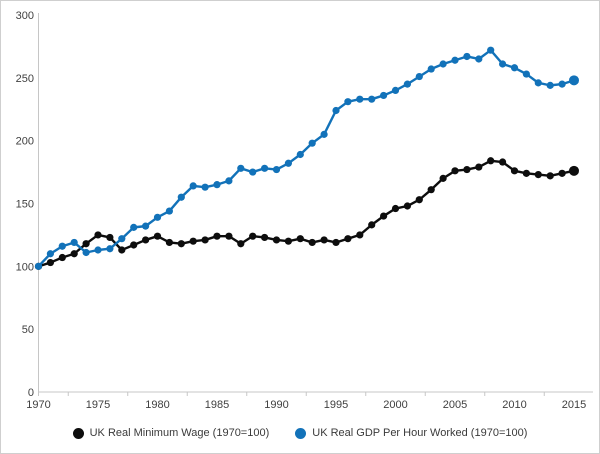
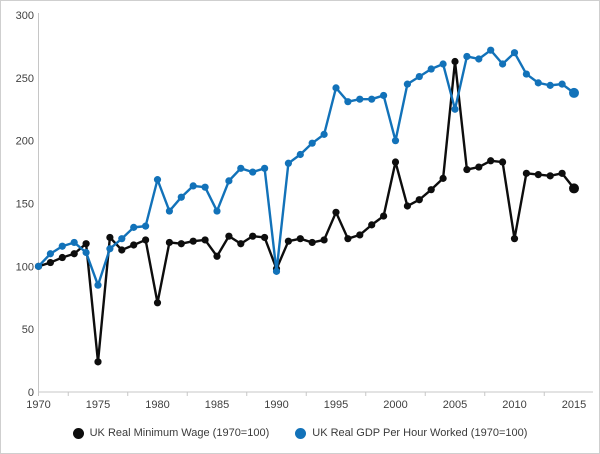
UK Real Minimum Wage (1970=100)/1975: 125 -> 24
UK Real GDP Per Hour Worked (1970=100)/1975: 113 -> 85
UK Real Minimum Wage (1970=100)/1980: 124 -> 71
UK Real GDP Per Hour Worked (1970=100)/1980: 139 -> 169
UK Real Minimum Wage (1970=100)/1985: 124 -> 108
UK Real GDP Per Hour Worked (1970=100)/1985: 165 -> 144
UK Real Minimum Wage (1970=100)/1990: 121 -> 98
UK Real GDP Per Hour Worked (1970=100)/1990: 177 -> 96
UK Real Minimum Wage (1970=100)/1995: 119 -> 143
UK Real GDP Per Hour Worked (1970=100)/1995: 224 -> 242
UK Real Minimum Wage (1970=100)/2000: 146 -> 183
UK Real GDP Per Hour Worked (1970=100)/2000: 240 -> 200
UK Real Minimum Wage (1970=100)/2005: 176 -> 263
UK Real GDP Per Hour Worked (1970=100)/2005: 264 -> 225
UK Real Minimum Wage (1970=100)/2010: 176 -> 122
UK Real GDP Per Hour Worked (1970=100)/2010: 258 -> 270
UK Real Minimum Wage (1970=100)/2015: 176 -> 162
UK Real GDP Per Hour Worked (1970=100)/2015: 248 -> 238
